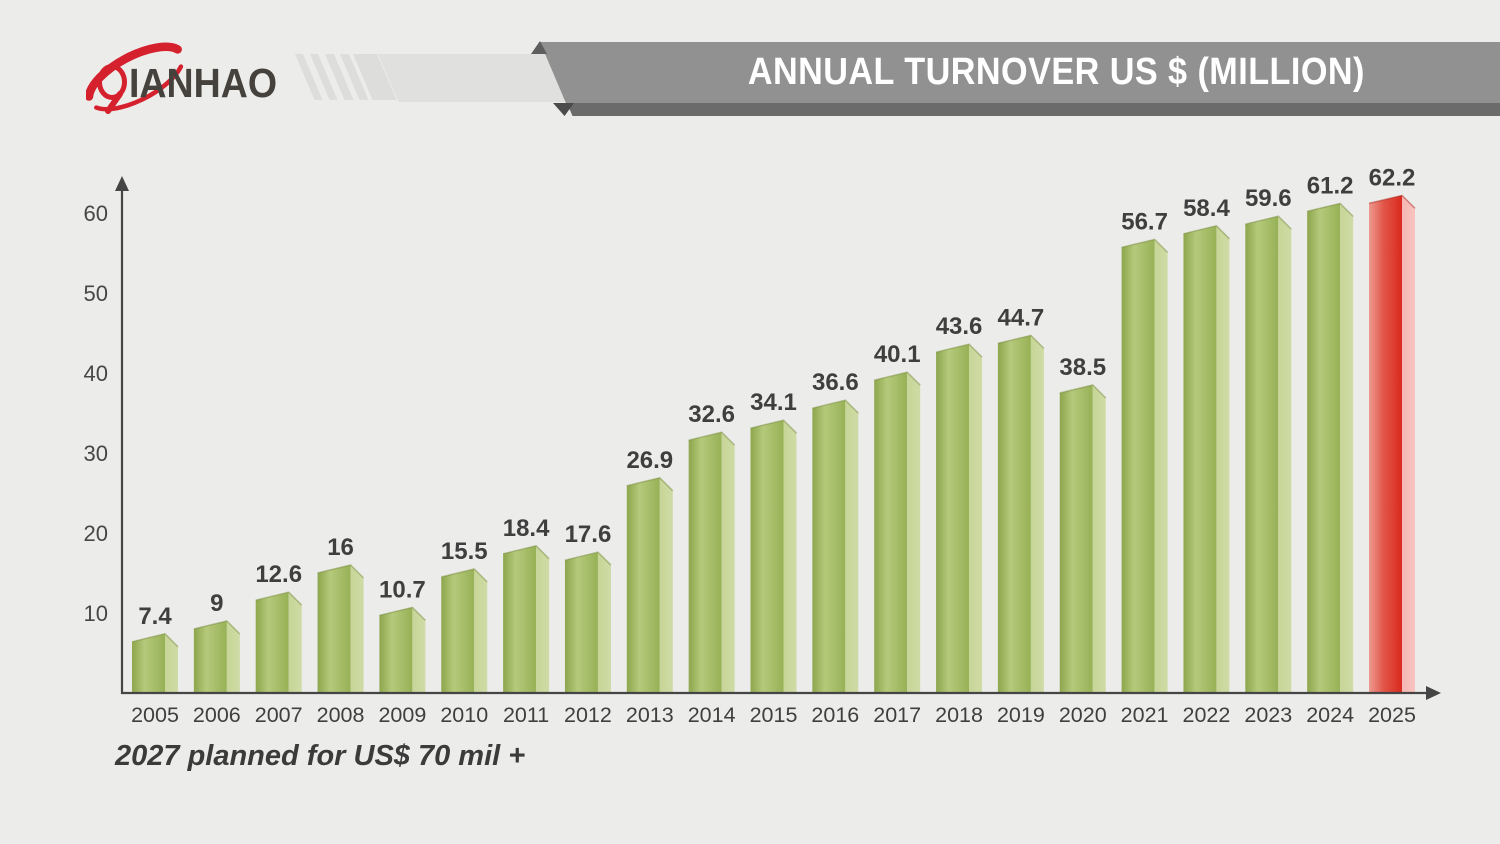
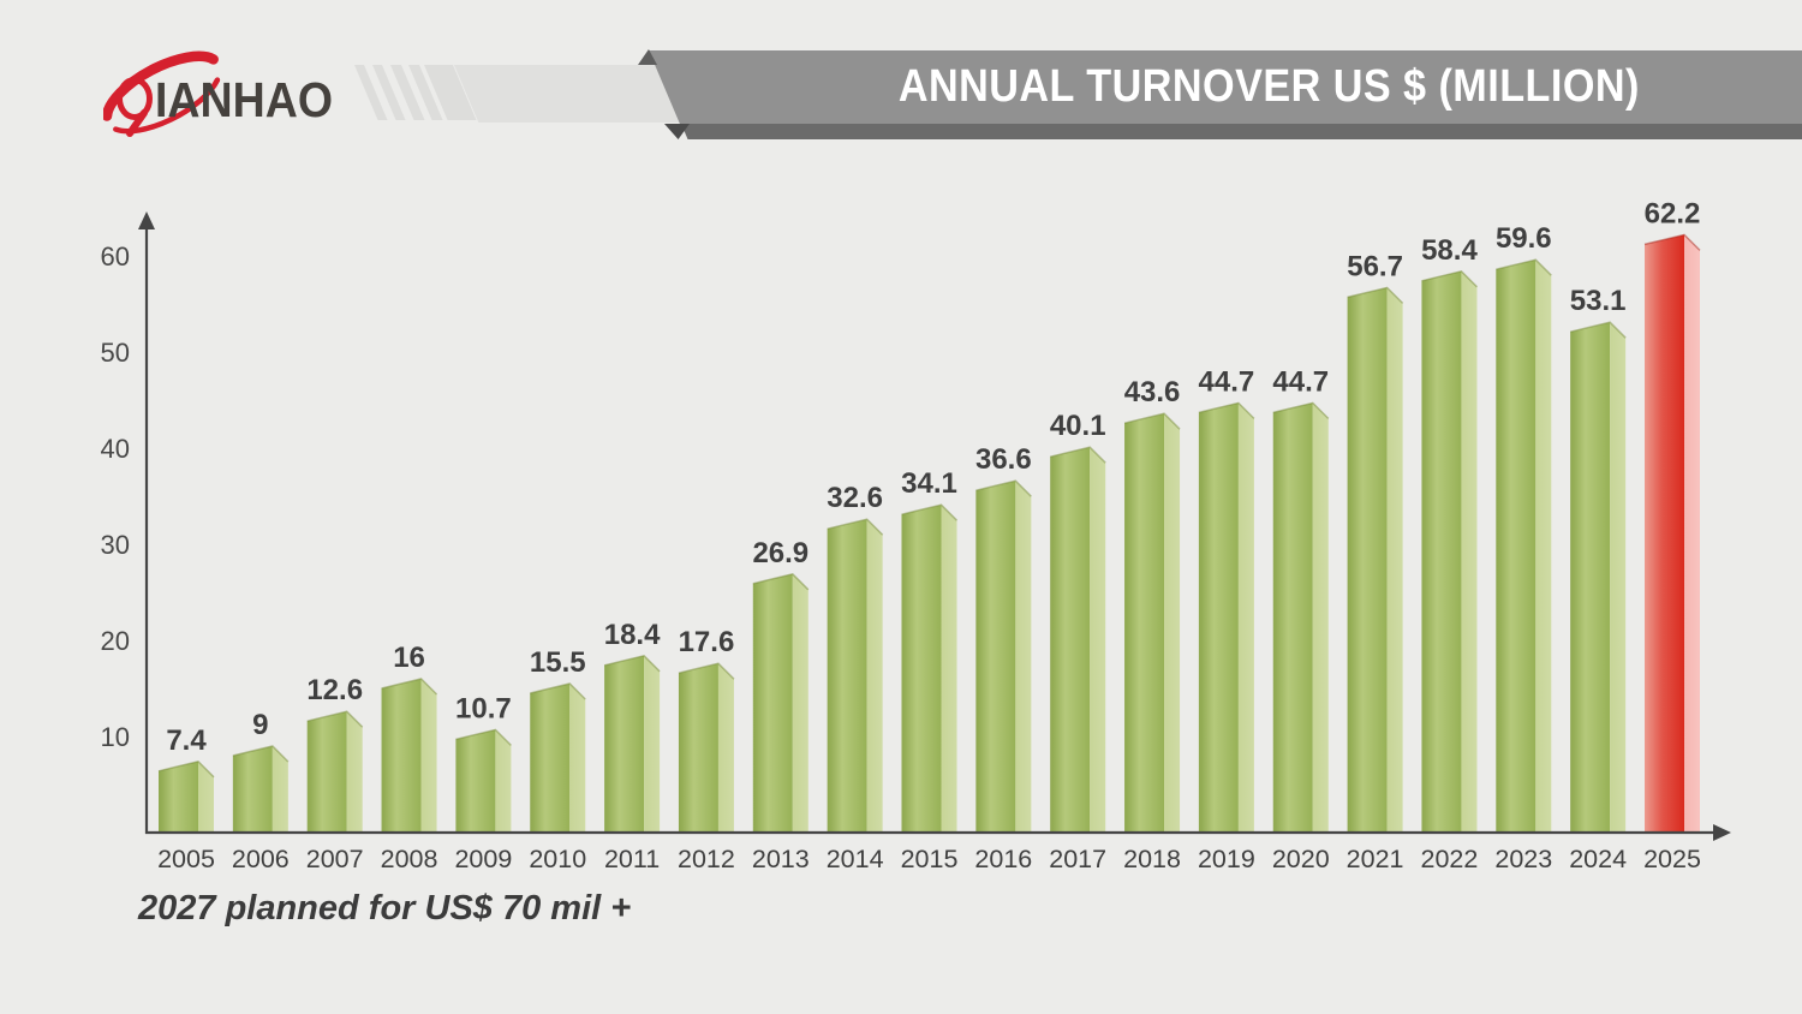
2020: 38.5 -> 44.7
2024: 61.2 -> 53.1
